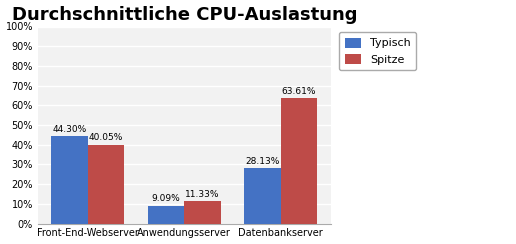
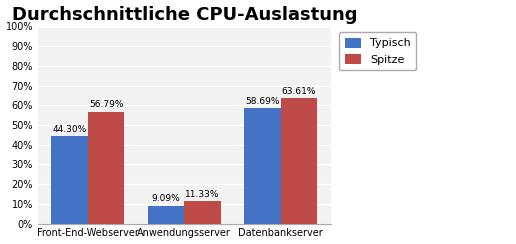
Spitze/Front-End-Webserver: 40.05% -> 56.79%
Typisch/Datenbankserver: 28.13% -> 58.69%
